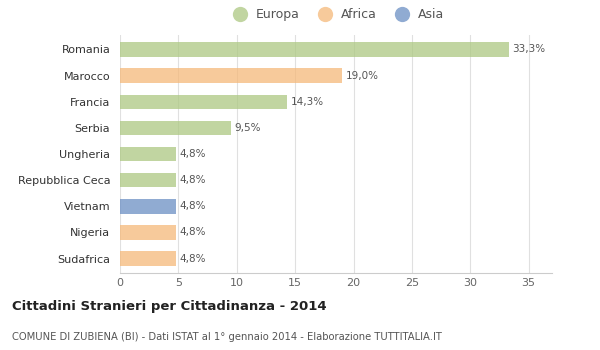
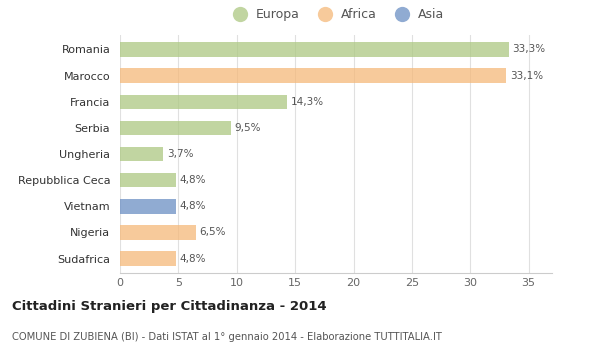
Marocco: 19,0% -> 33,1%
Ungheria: 4,8% -> 3,7%
Nigeria: 4,8% -> 6,5%
